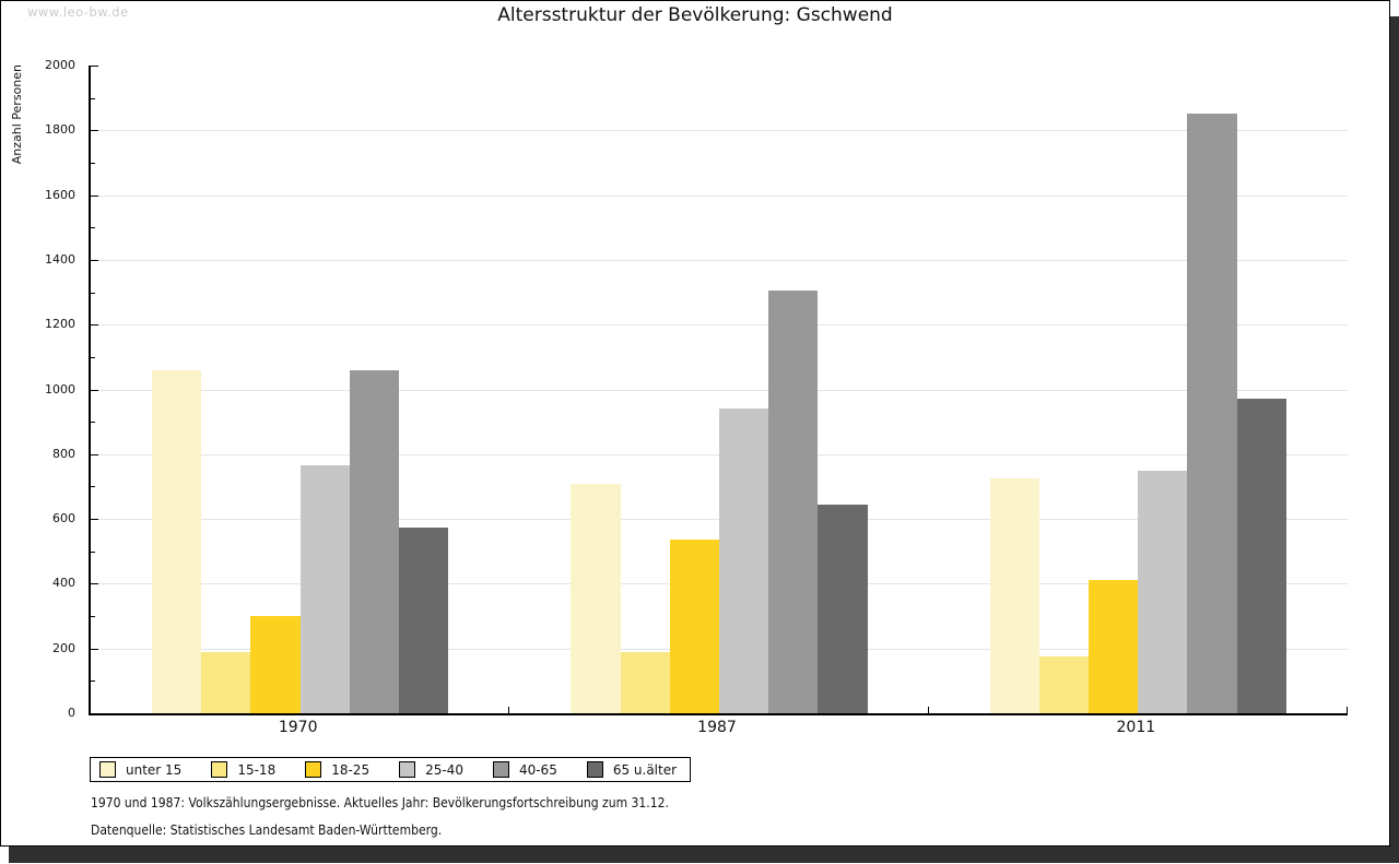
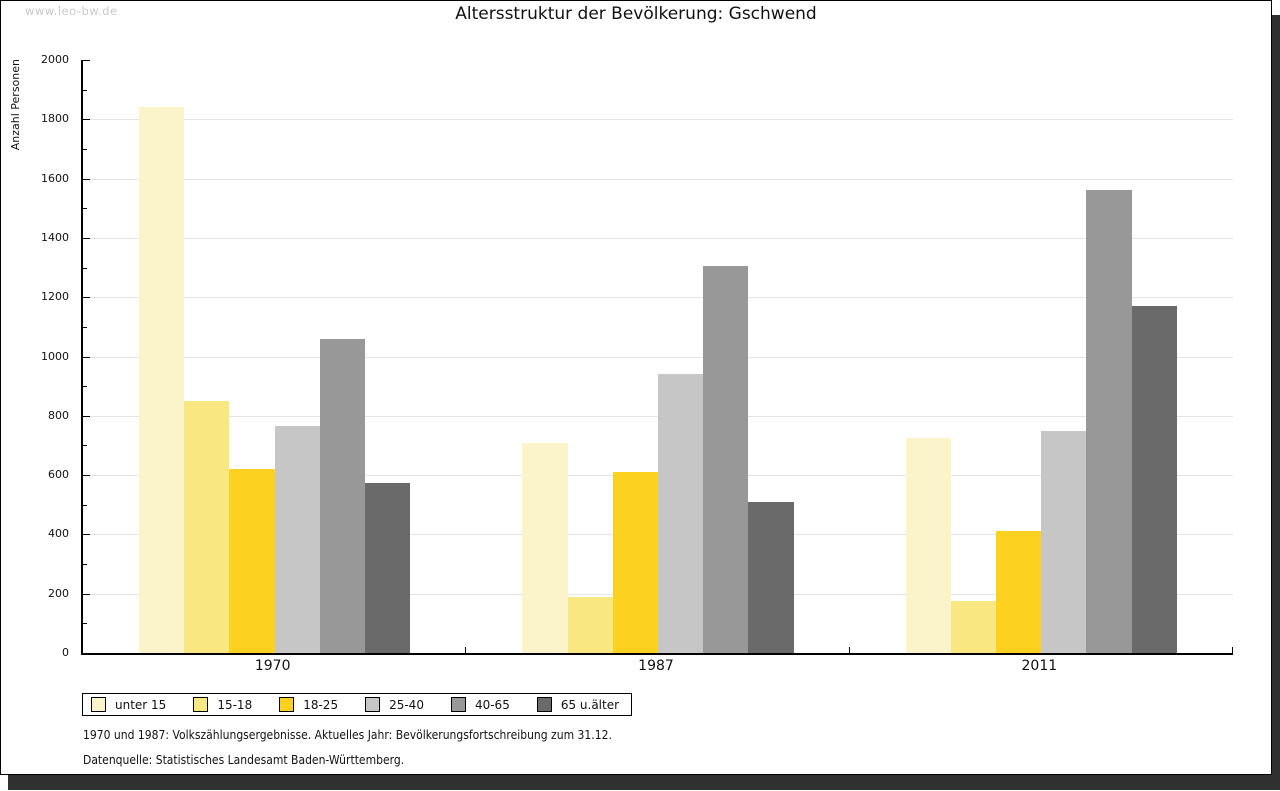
unter 15/1970: 1060 -> 1840
15-18/1970: 190 -> 850
18-25/1970: 300 -> 620
18-25/1987: 540 -> 610
65 u.älter/1987: 640 -> 510
40-65/2011: 1850 -> 1560
65 u.älter/2011: 970 -> 1170
